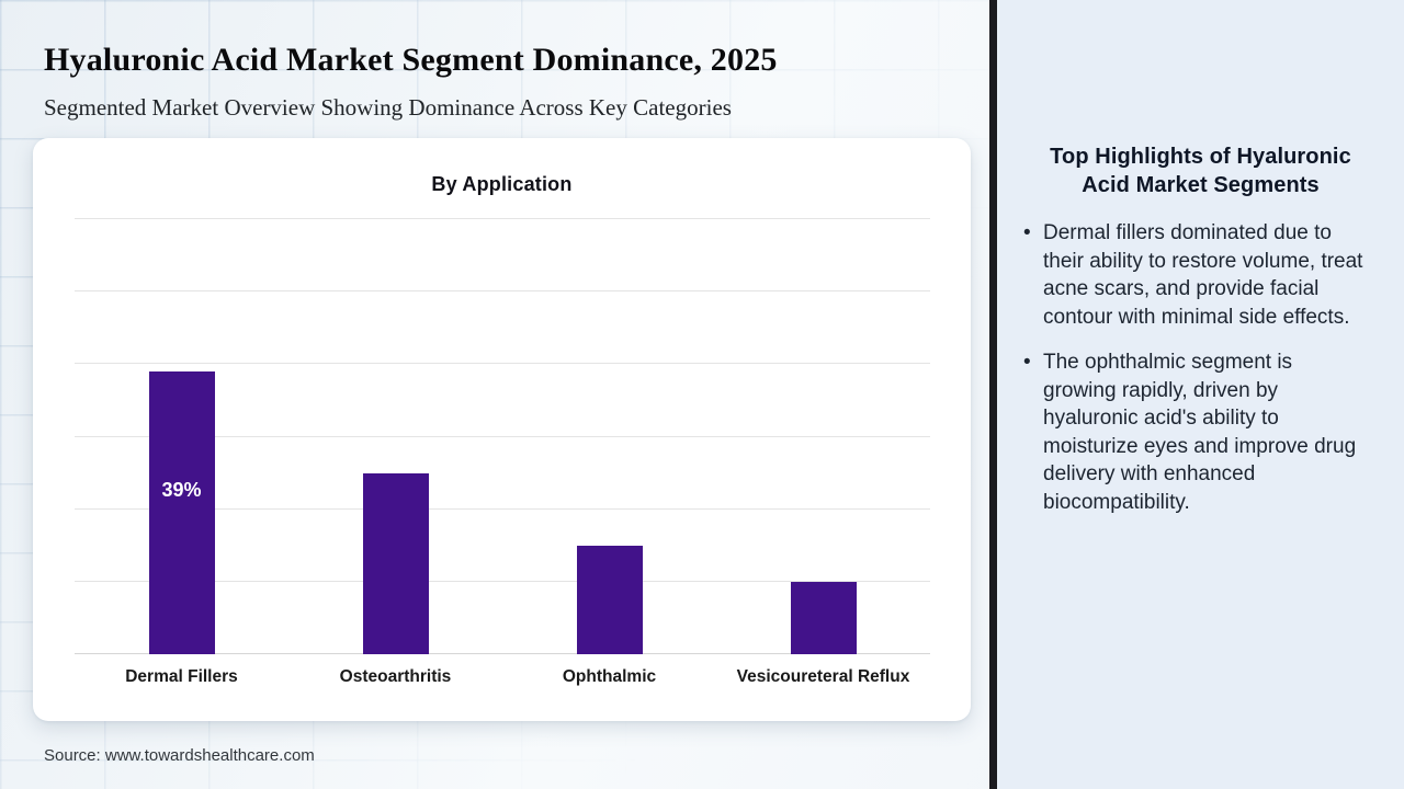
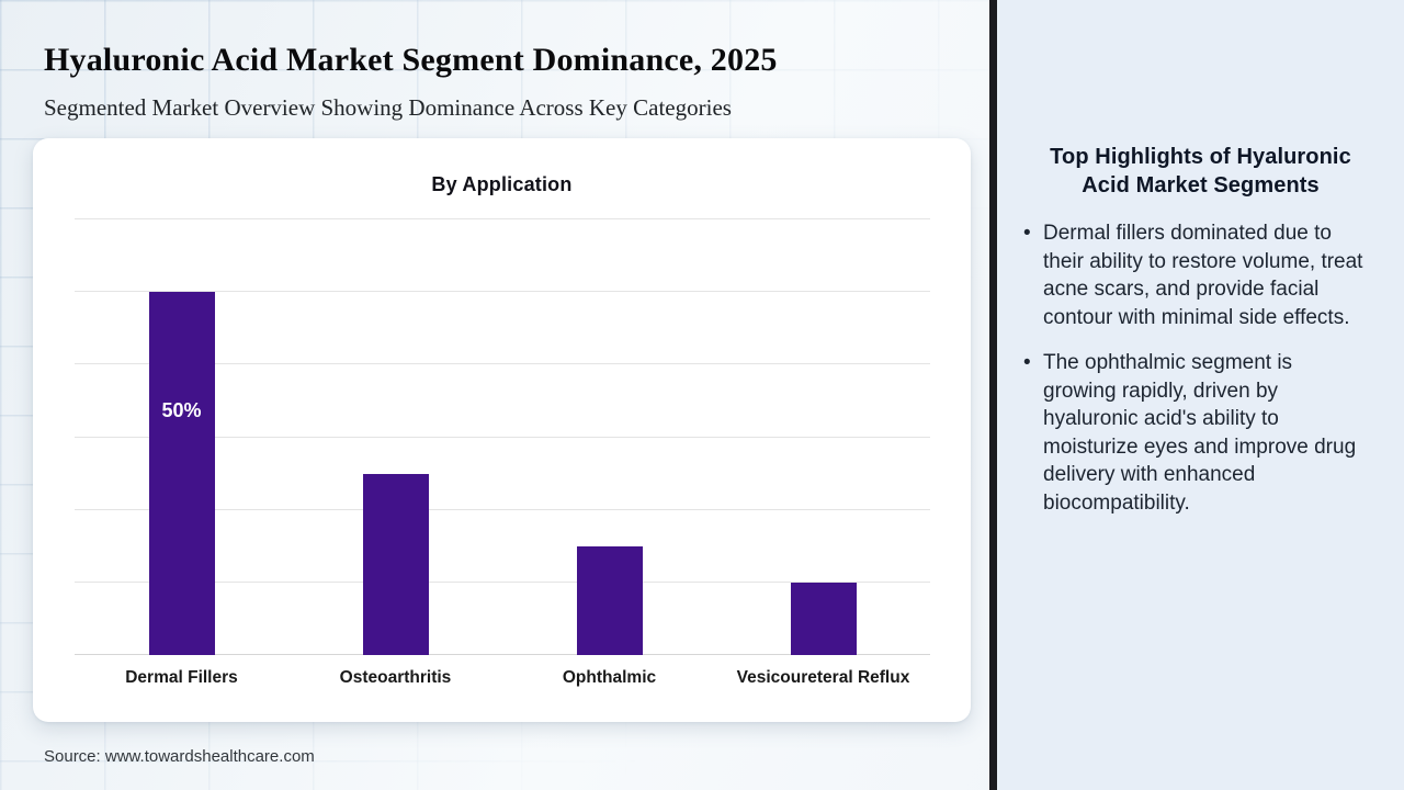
Dermal Fillers: 39% -> 50%
